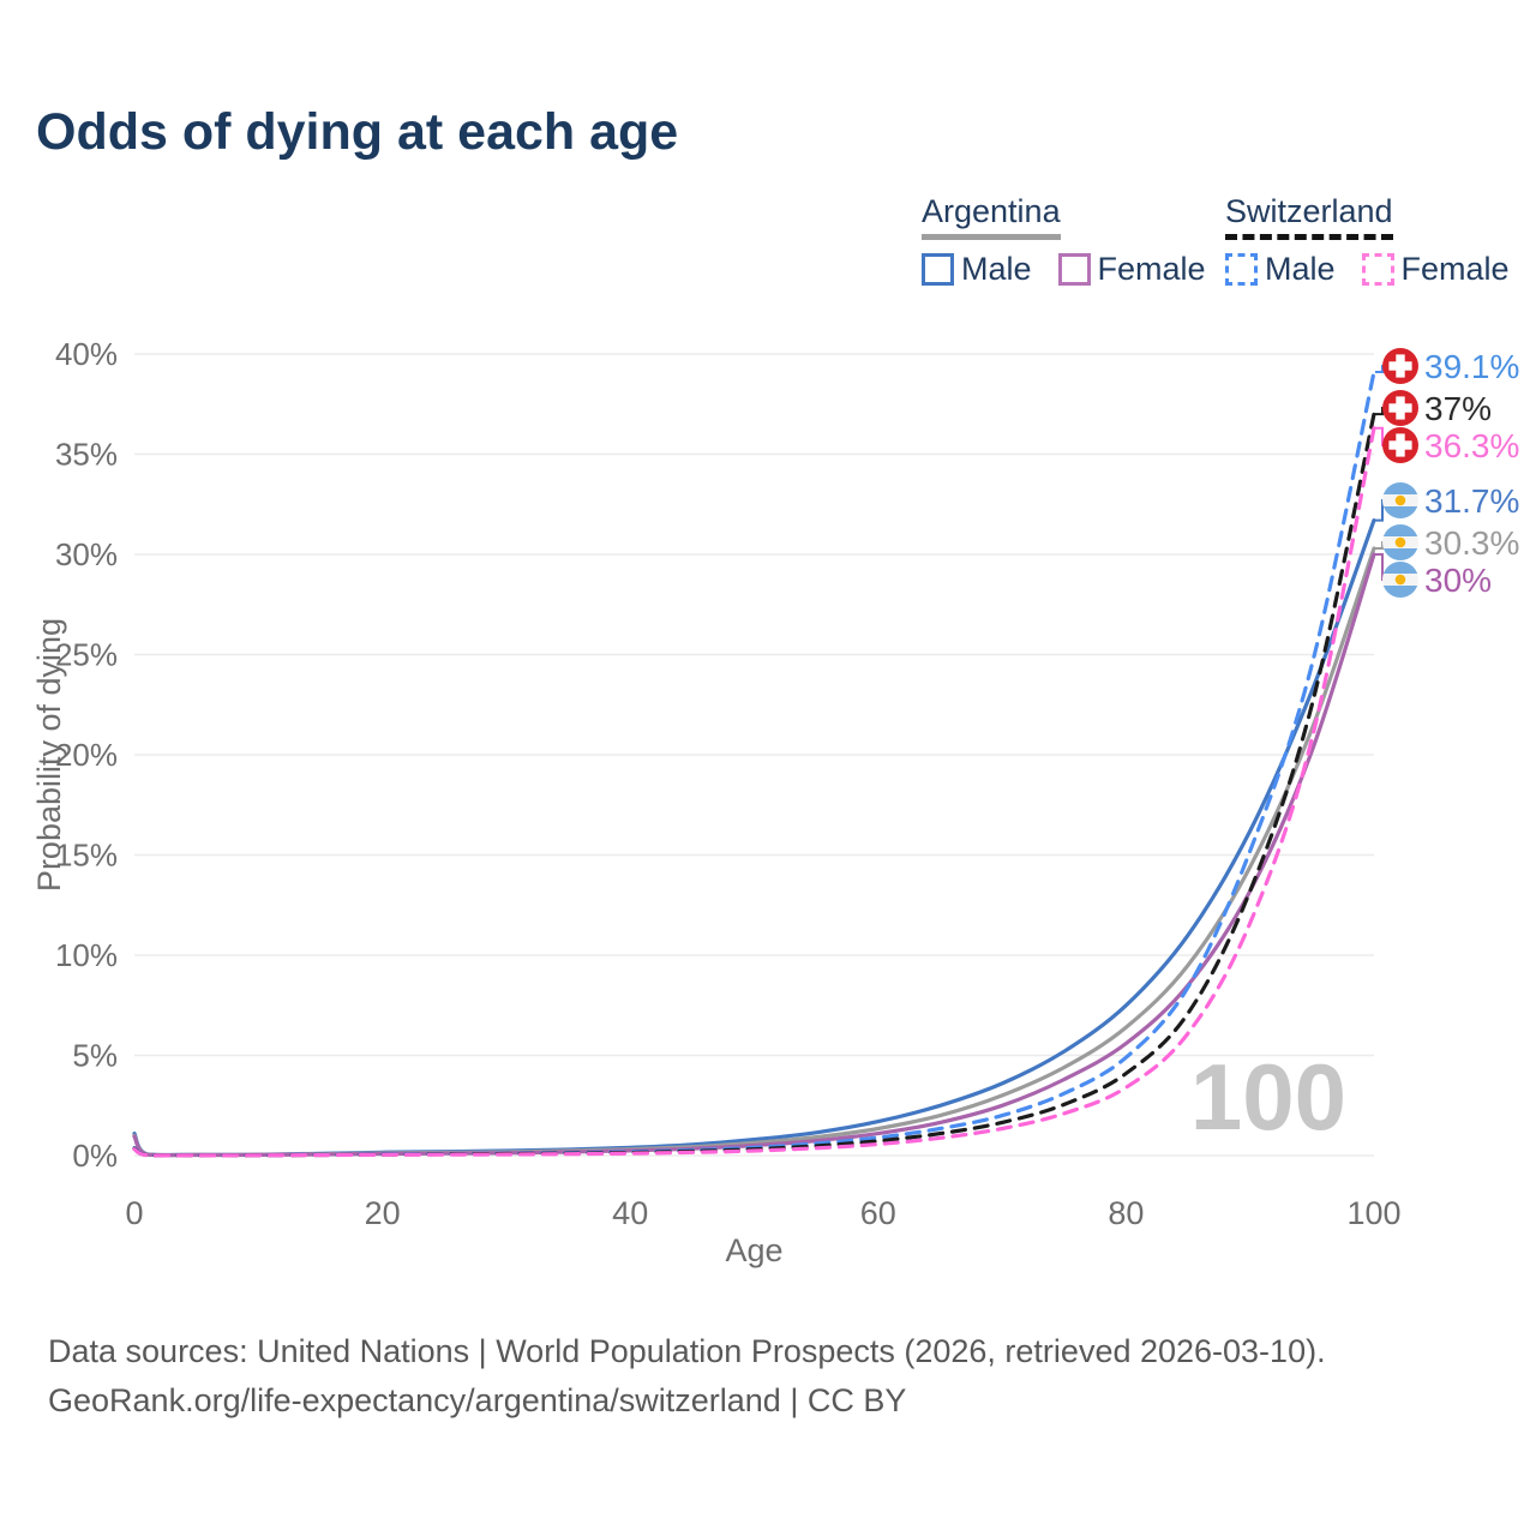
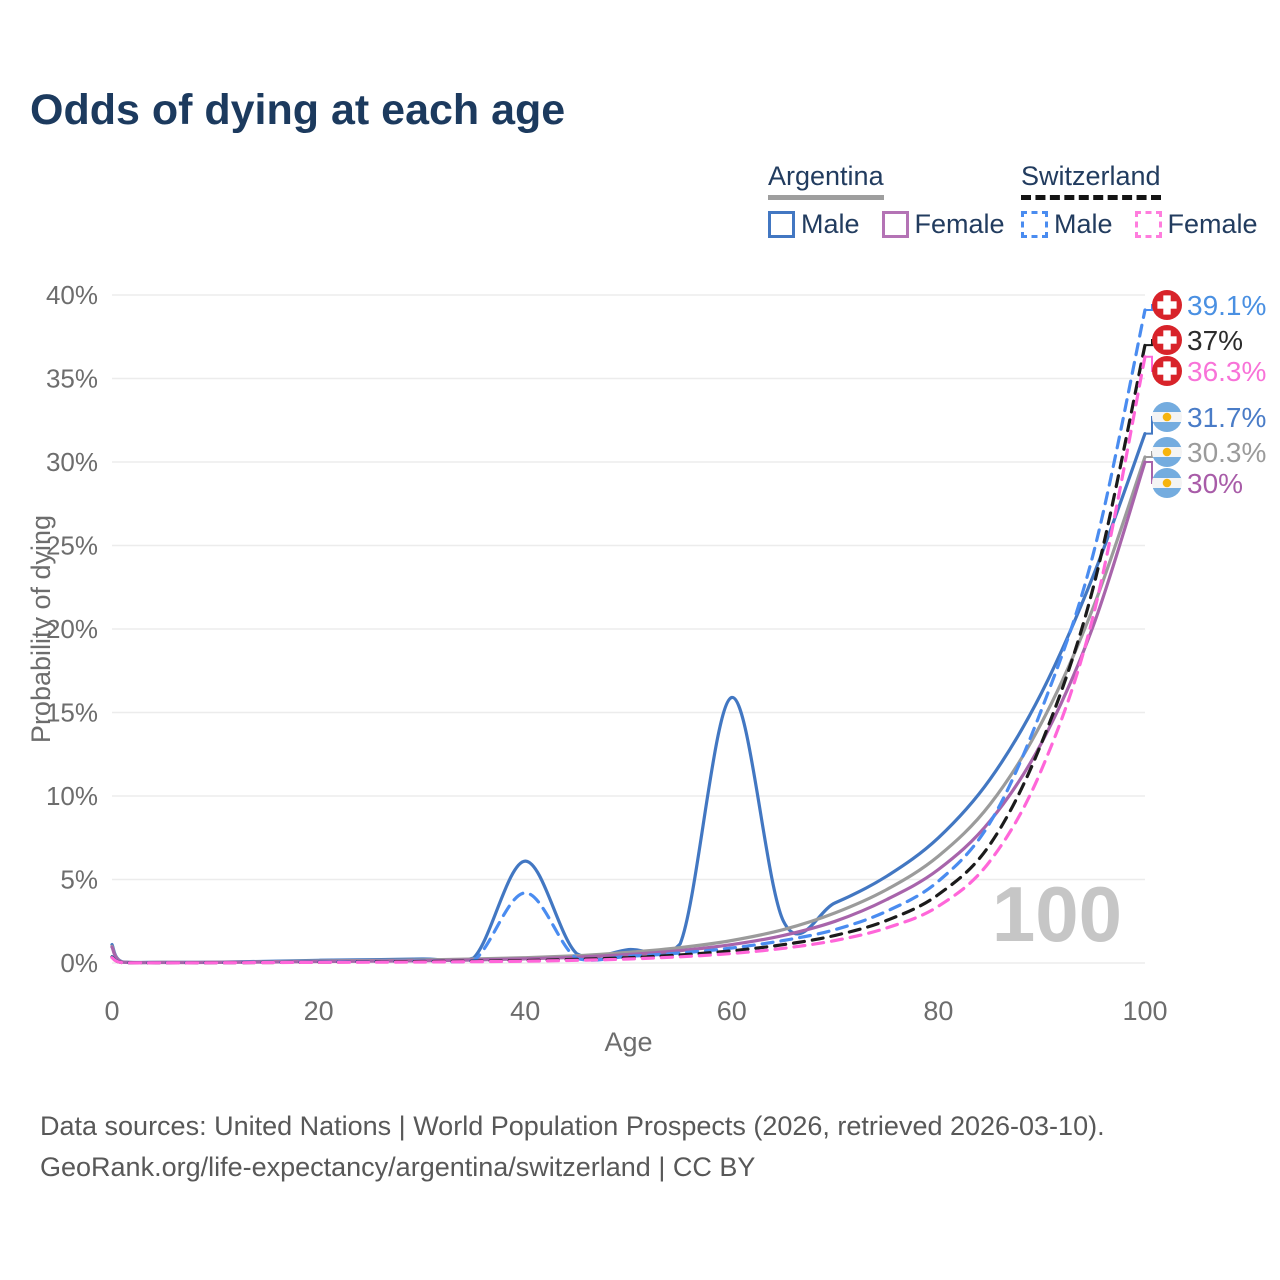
Argentina Male/40: 0.4% -> 6.1%
Switzerland Male/40: 0.2% -> 4.2%
Argentina Male/60: 1.7% -> 15.9%
